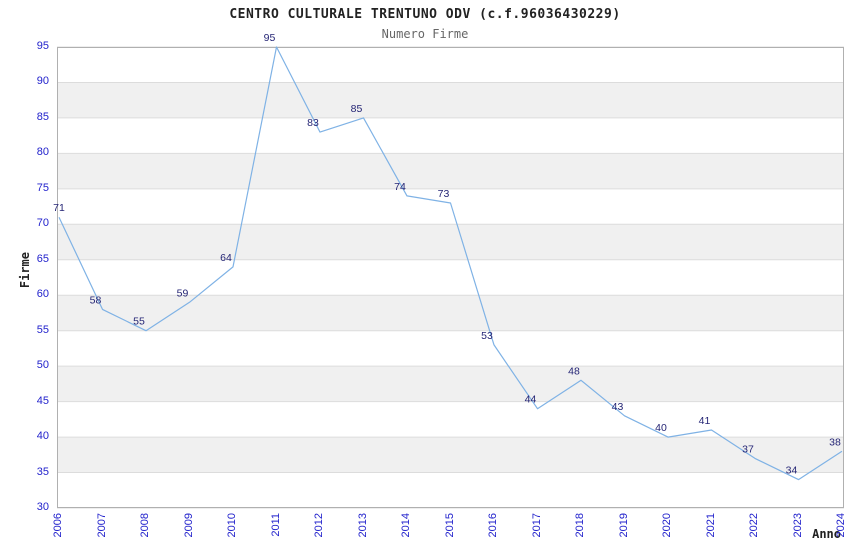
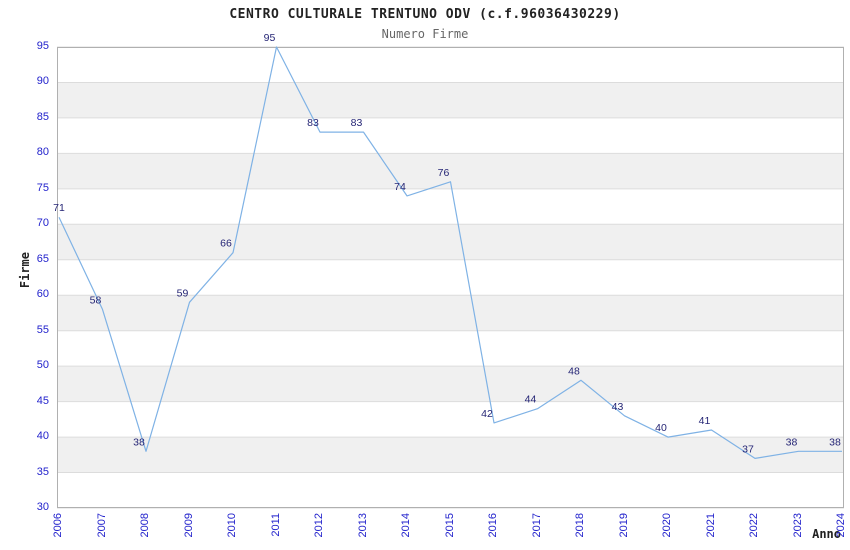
2008: 55 -> 38
2010: 64 -> 66
2013: 85 -> 83
2015: 73 -> 76
2016: 53 -> 42
2023: 34 -> 38
